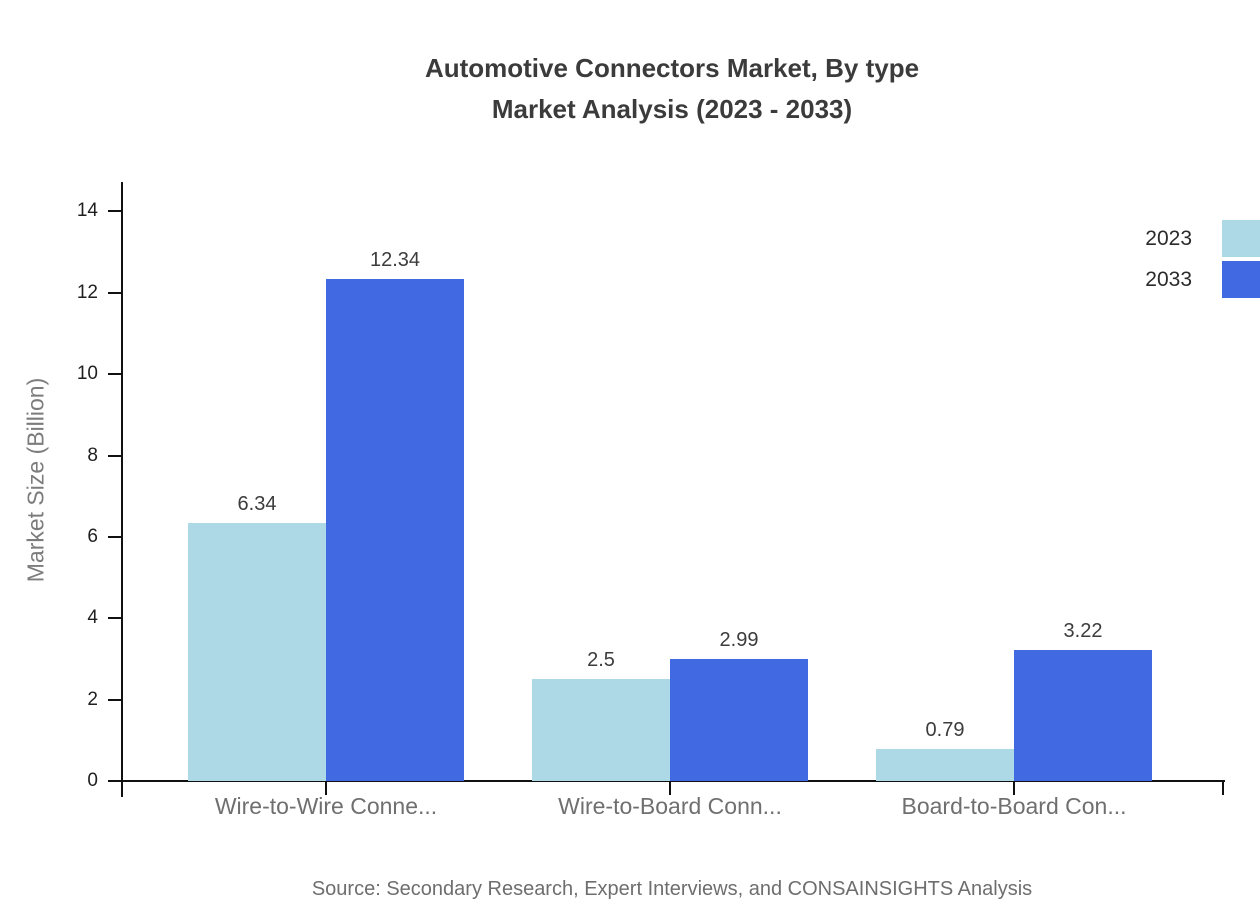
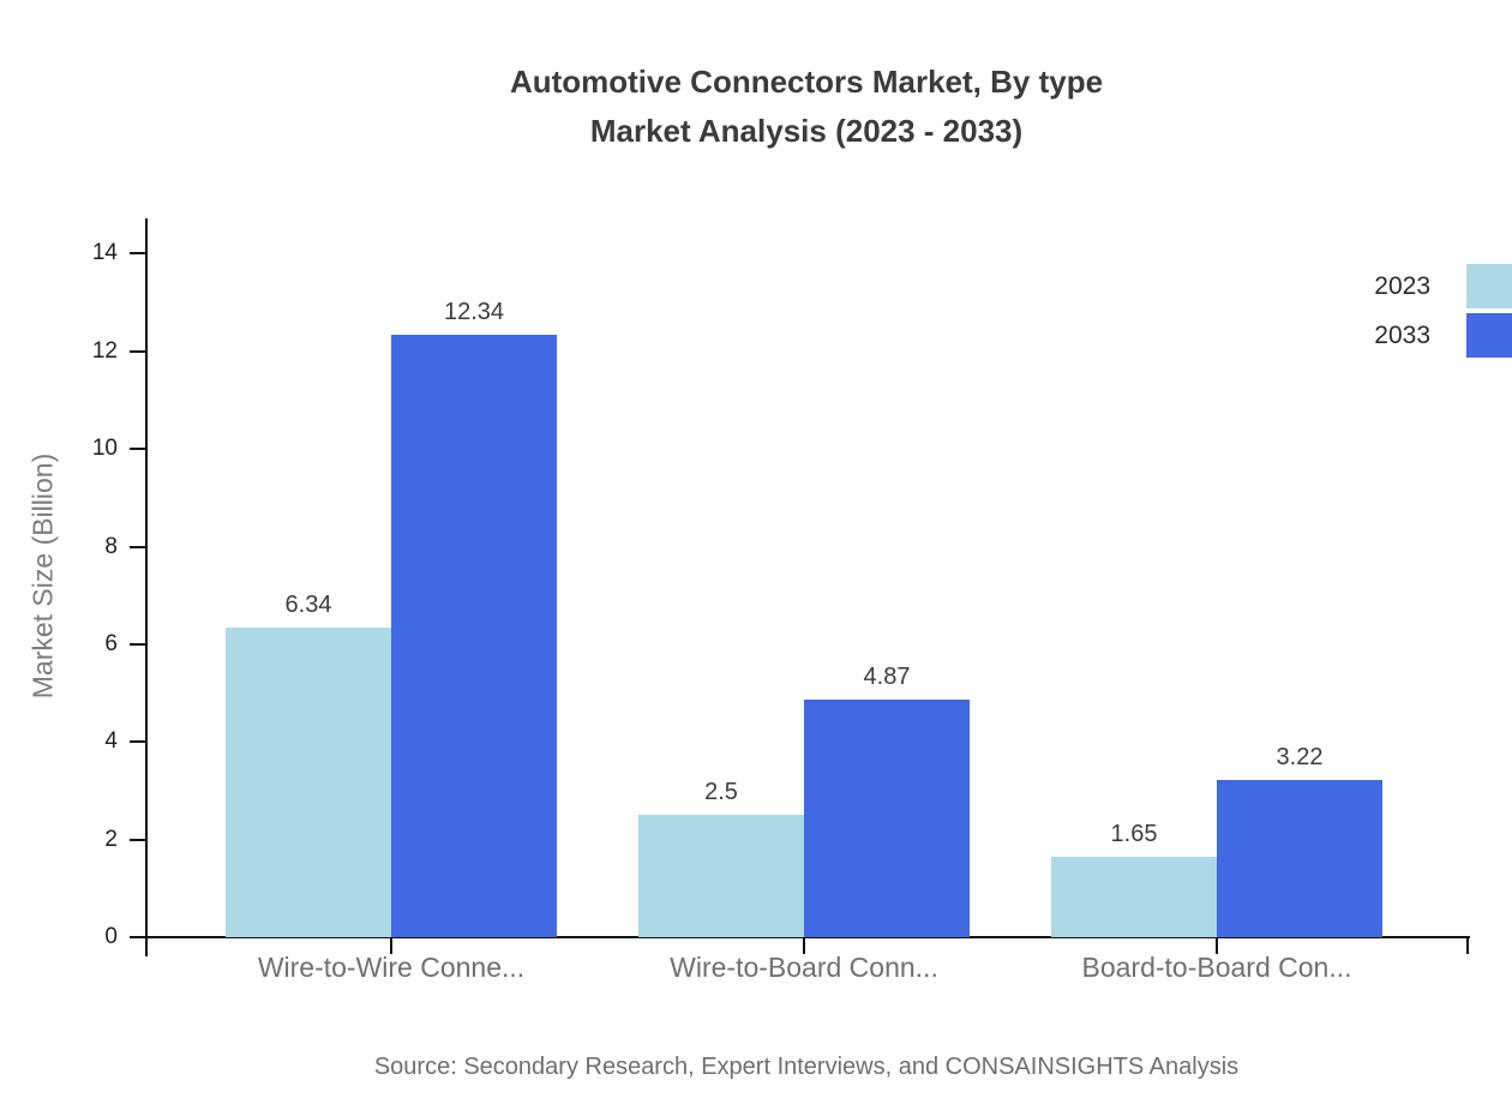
2033/Wire-to-Board Conn...: 2.99 -> 4.87
2023/Board-to-Board Con...: 0.79 -> 1.65
